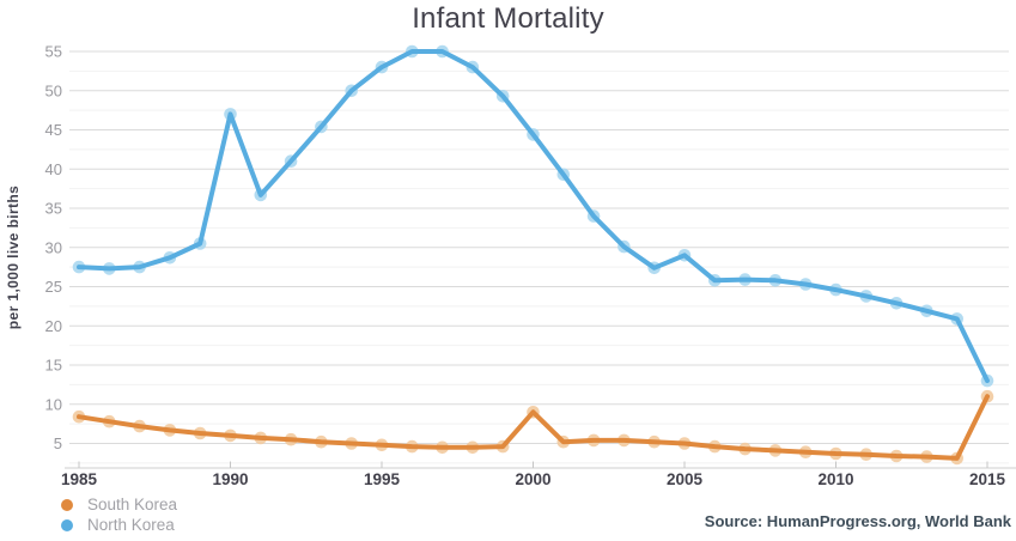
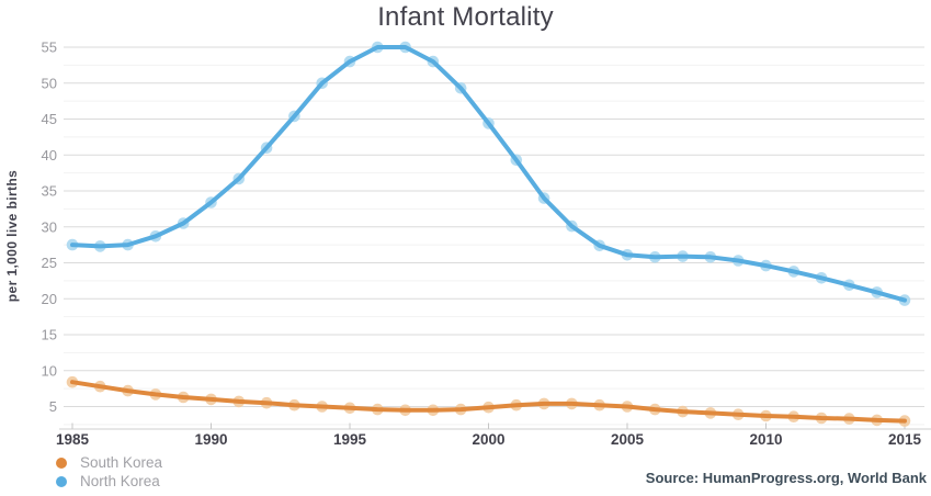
North Korea/1990: 47 -> 33
South Korea/2000: 9 -> 5
North Korea/2005: 29 -> 26
South Korea/2015: 11 -> 3
North Korea/2015: 13 -> 20
